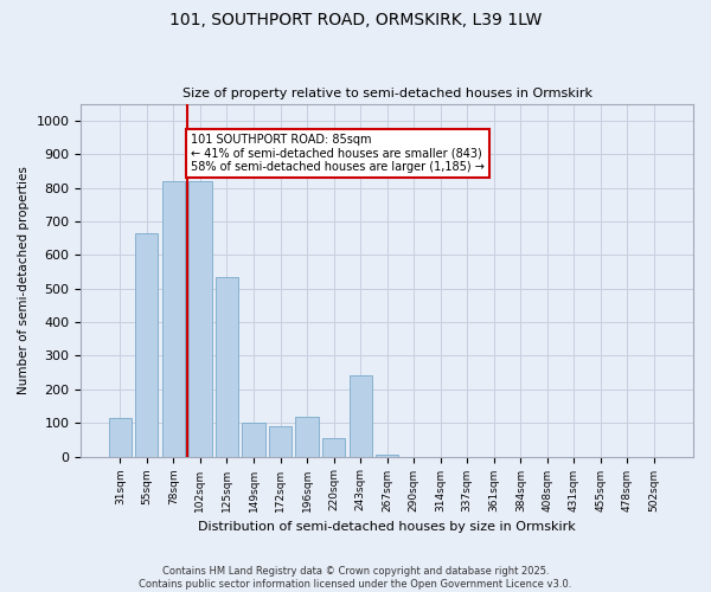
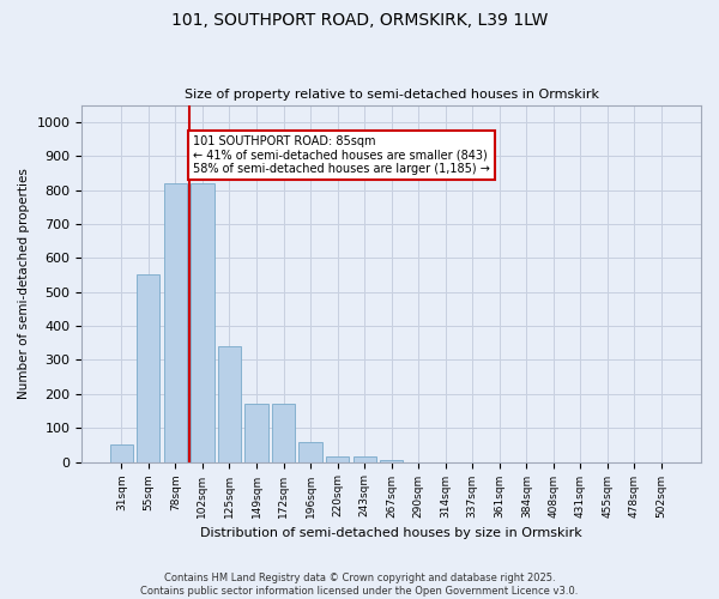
31sqm: 115 -> 50
55sqm: 665 -> 550
125sqm: 535 -> 340
149sqm: 100 -> 170
172sqm: 90 -> 170
196sqm: 120 -> 60
220sqm: 55 -> 15
243sqm: 240 -> 15
